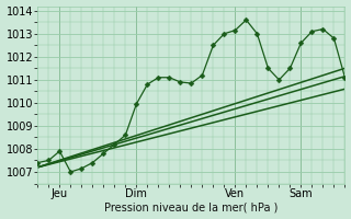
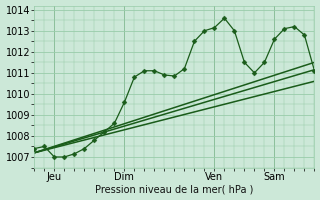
Jeu: 1007.90 -> 1007.00
Dim: 1009.95 -> 1009.60
